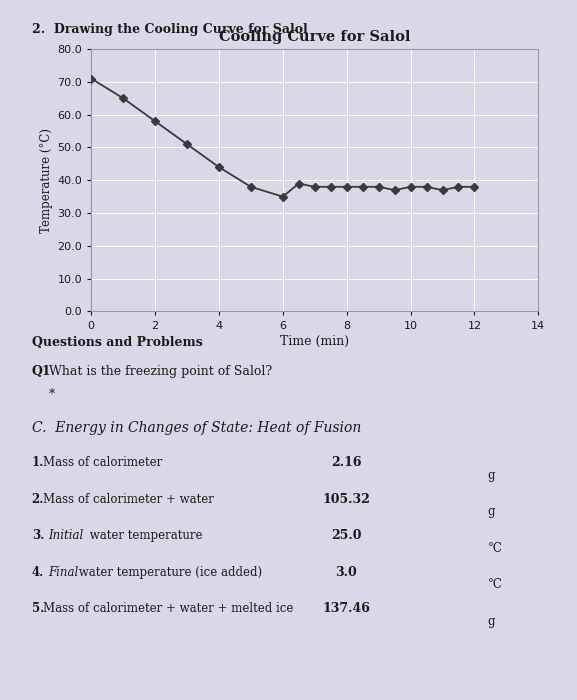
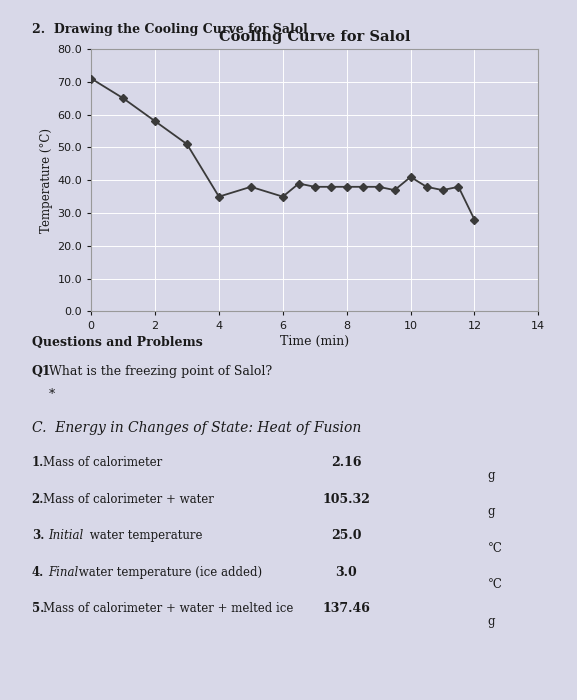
4: 44 -> 35
10: 38 -> 41
12: 38 -> 28
